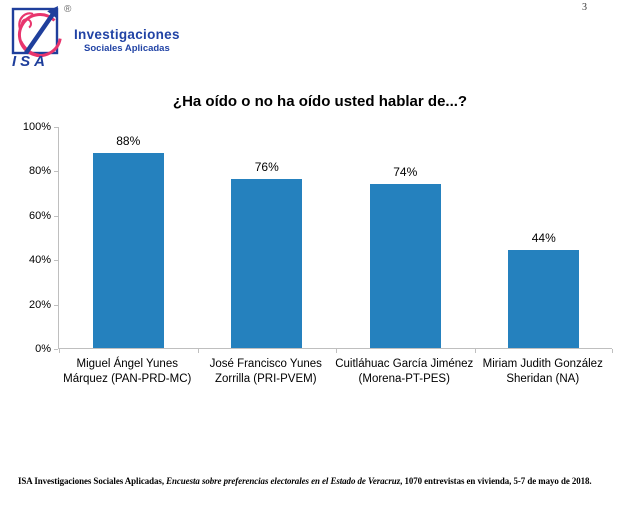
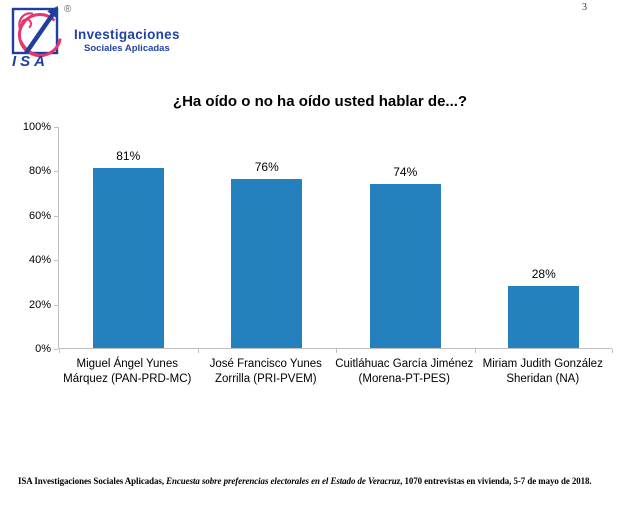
Miguel Ángel Yunes Márquez (PAN-PRD-MC): 88% -> 81%
Miriam Judith González Sheridan (NA): 44% -> 28%
